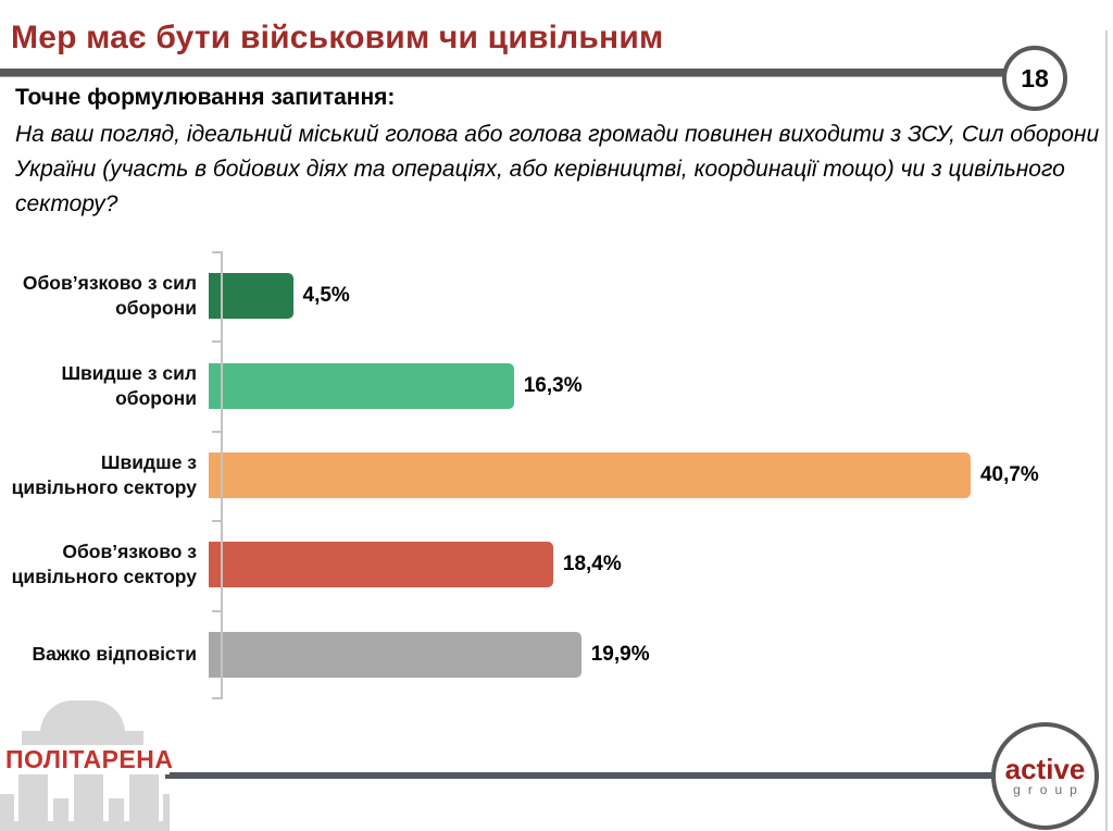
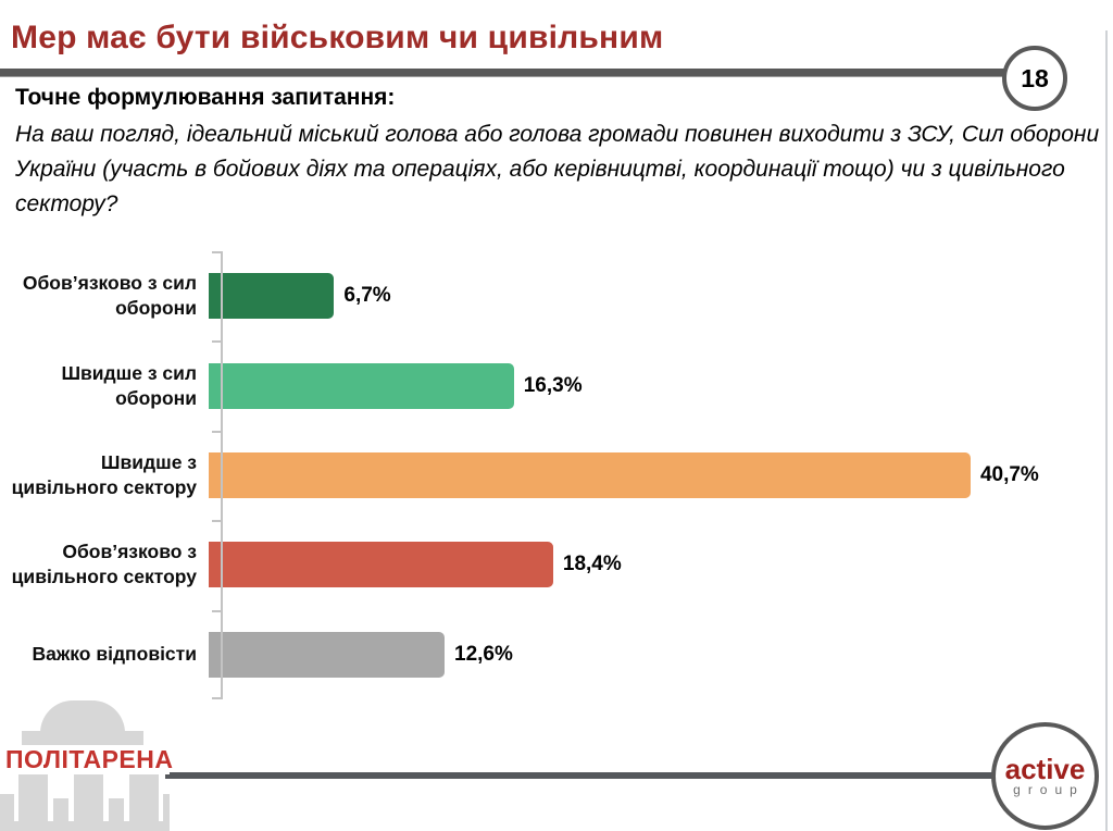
Обов’язково з сил оборони: 4,5% -> 6,7%
Важко відповісти: 19,9% -> 12,6%
